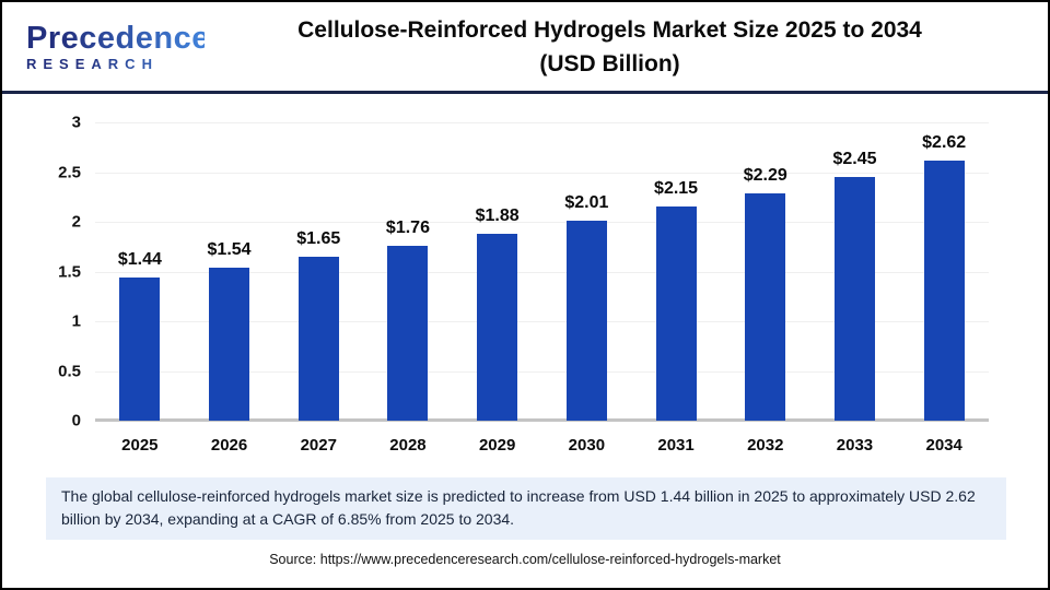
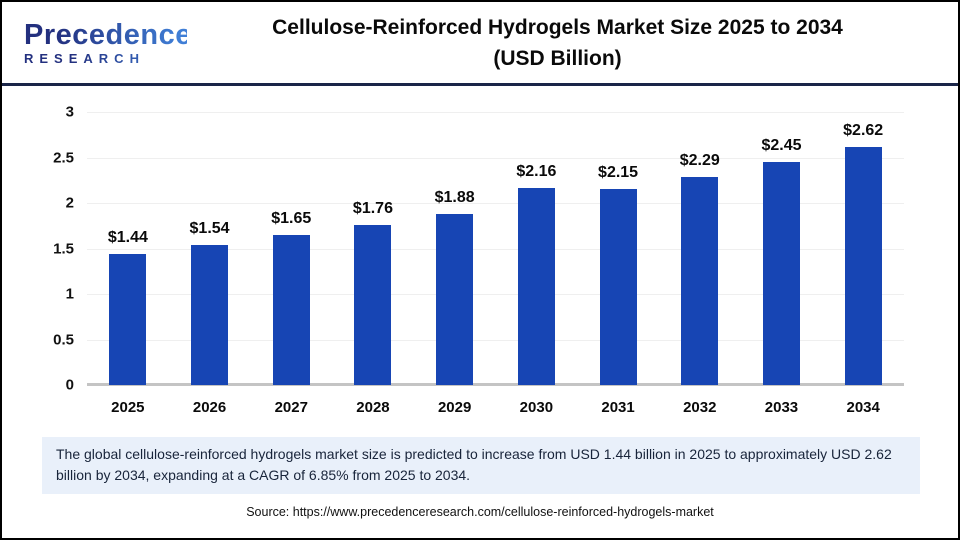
2030: $2.01 -> $2.16
